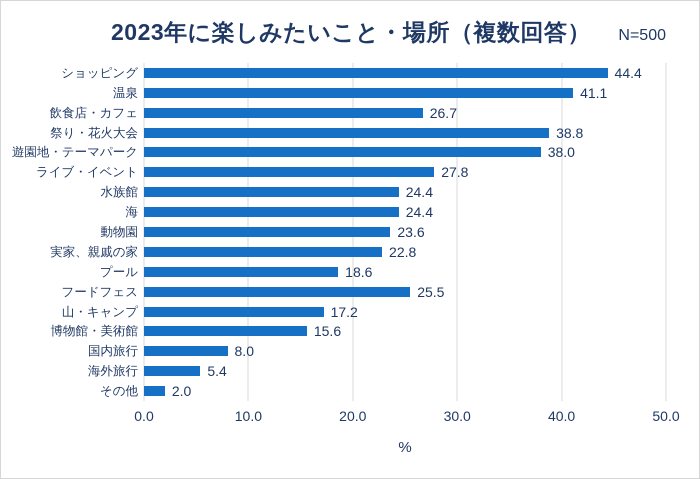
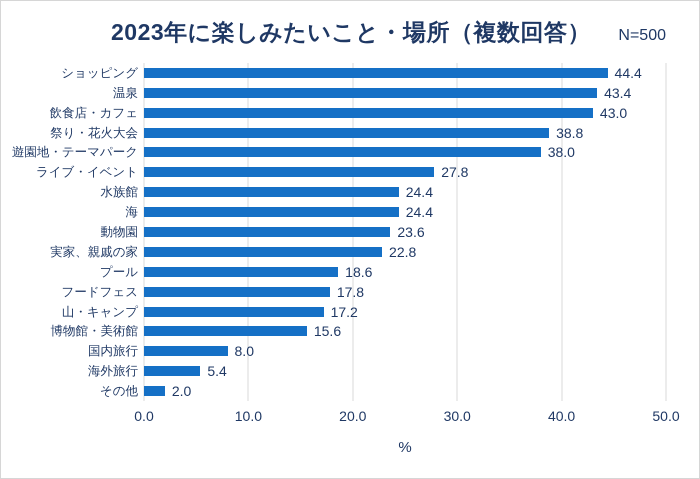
温泉: 41.1 -> 43.4
飲食店・カフェ: 26.7 -> 43.0
フードフェス: 25.5 -> 17.8
